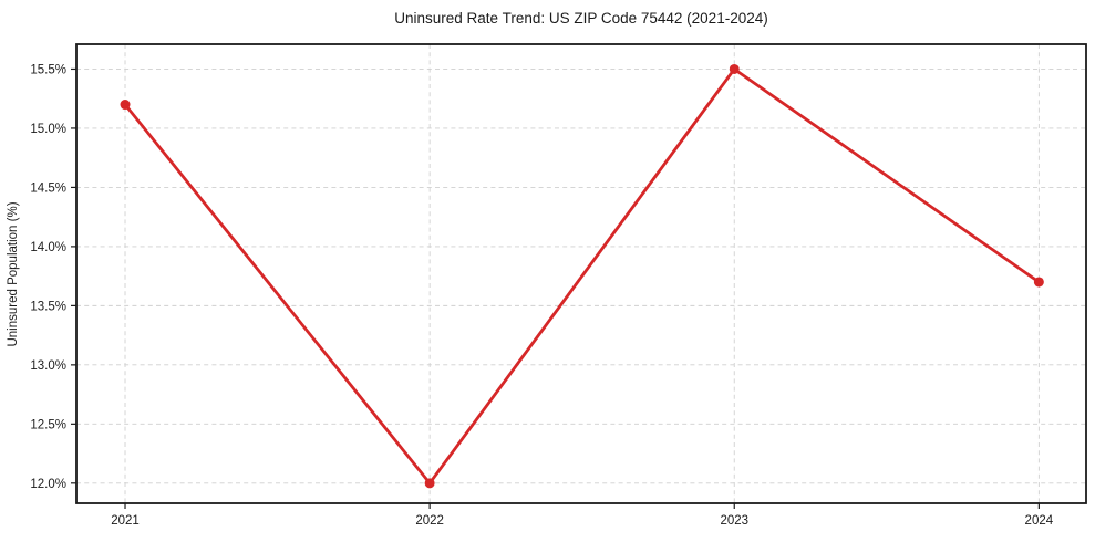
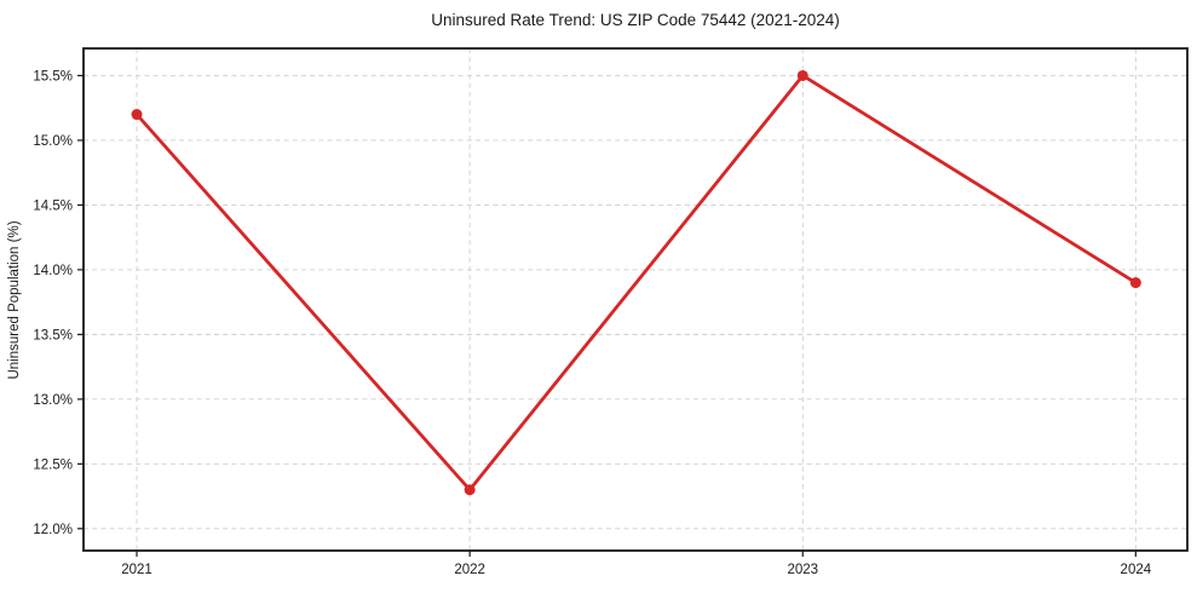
2022: 12.0% -> 12.3%
2024: 13.7% -> 13.9%
